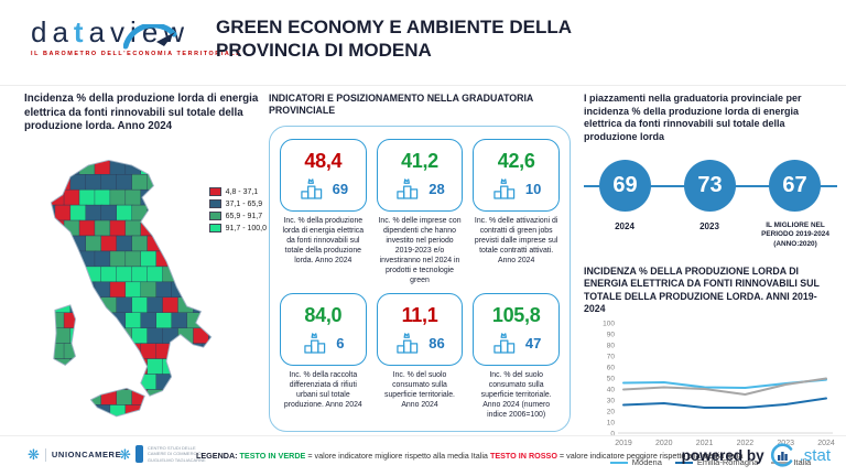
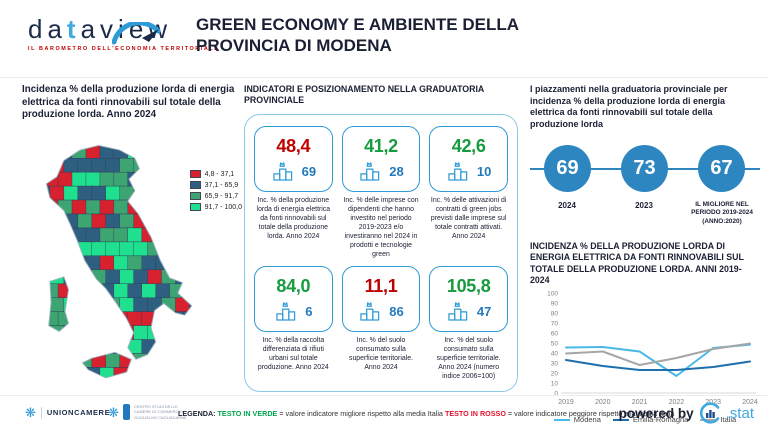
Emilia-Romagna/2019: 26 -> 33
Italia/2021: 40 -> 28
Modena/2022: 41 -> 17
